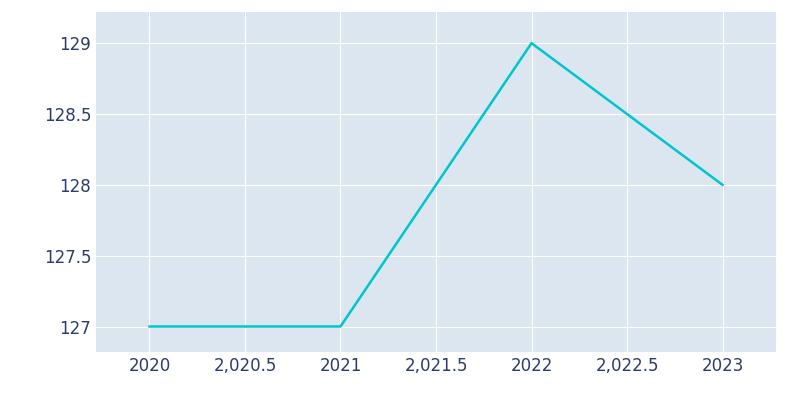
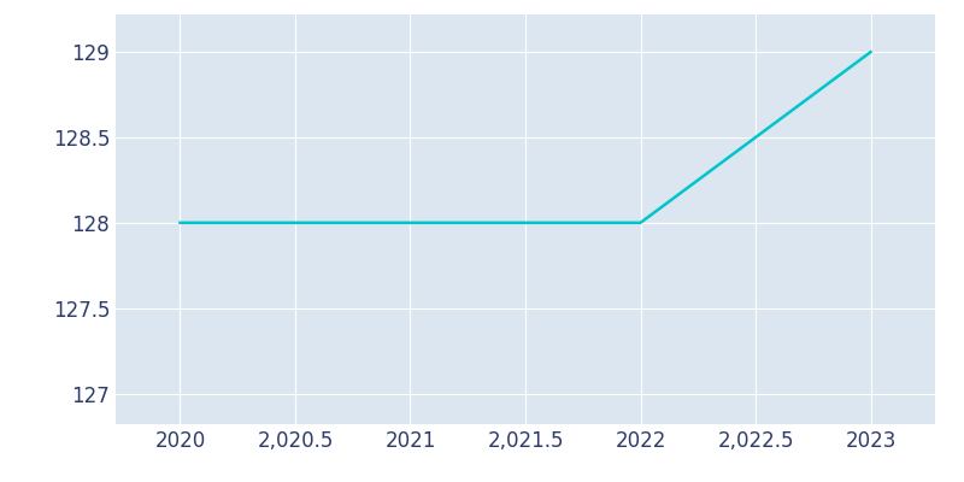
2020: 127 -> 128
2021: 127 -> 128
2022: 129 -> 128
2023: 128 -> 129
